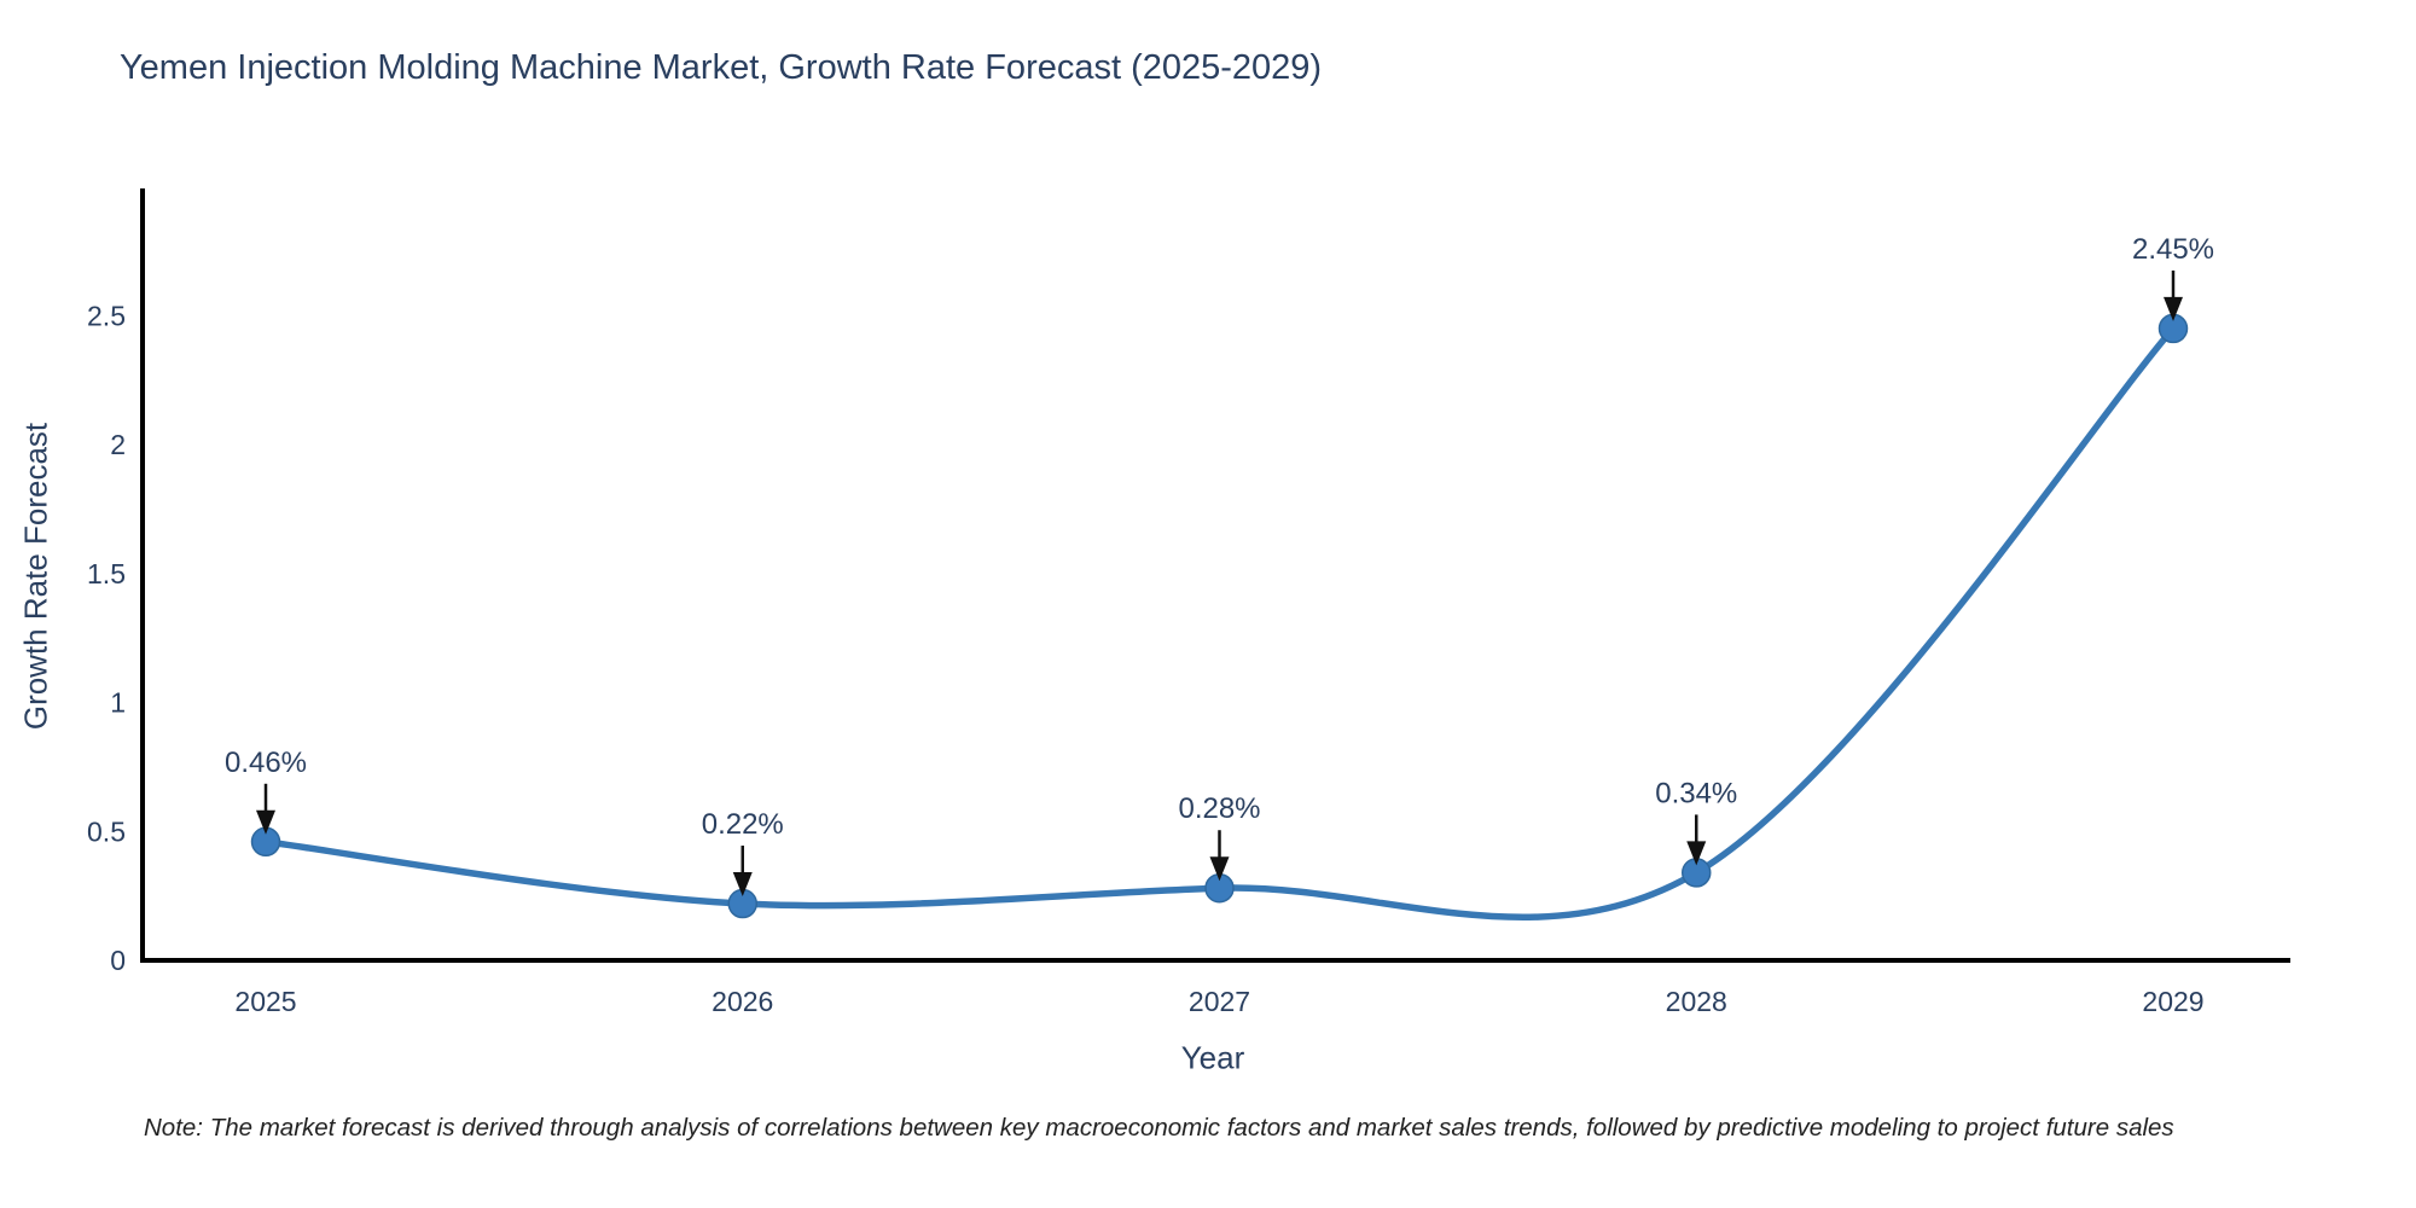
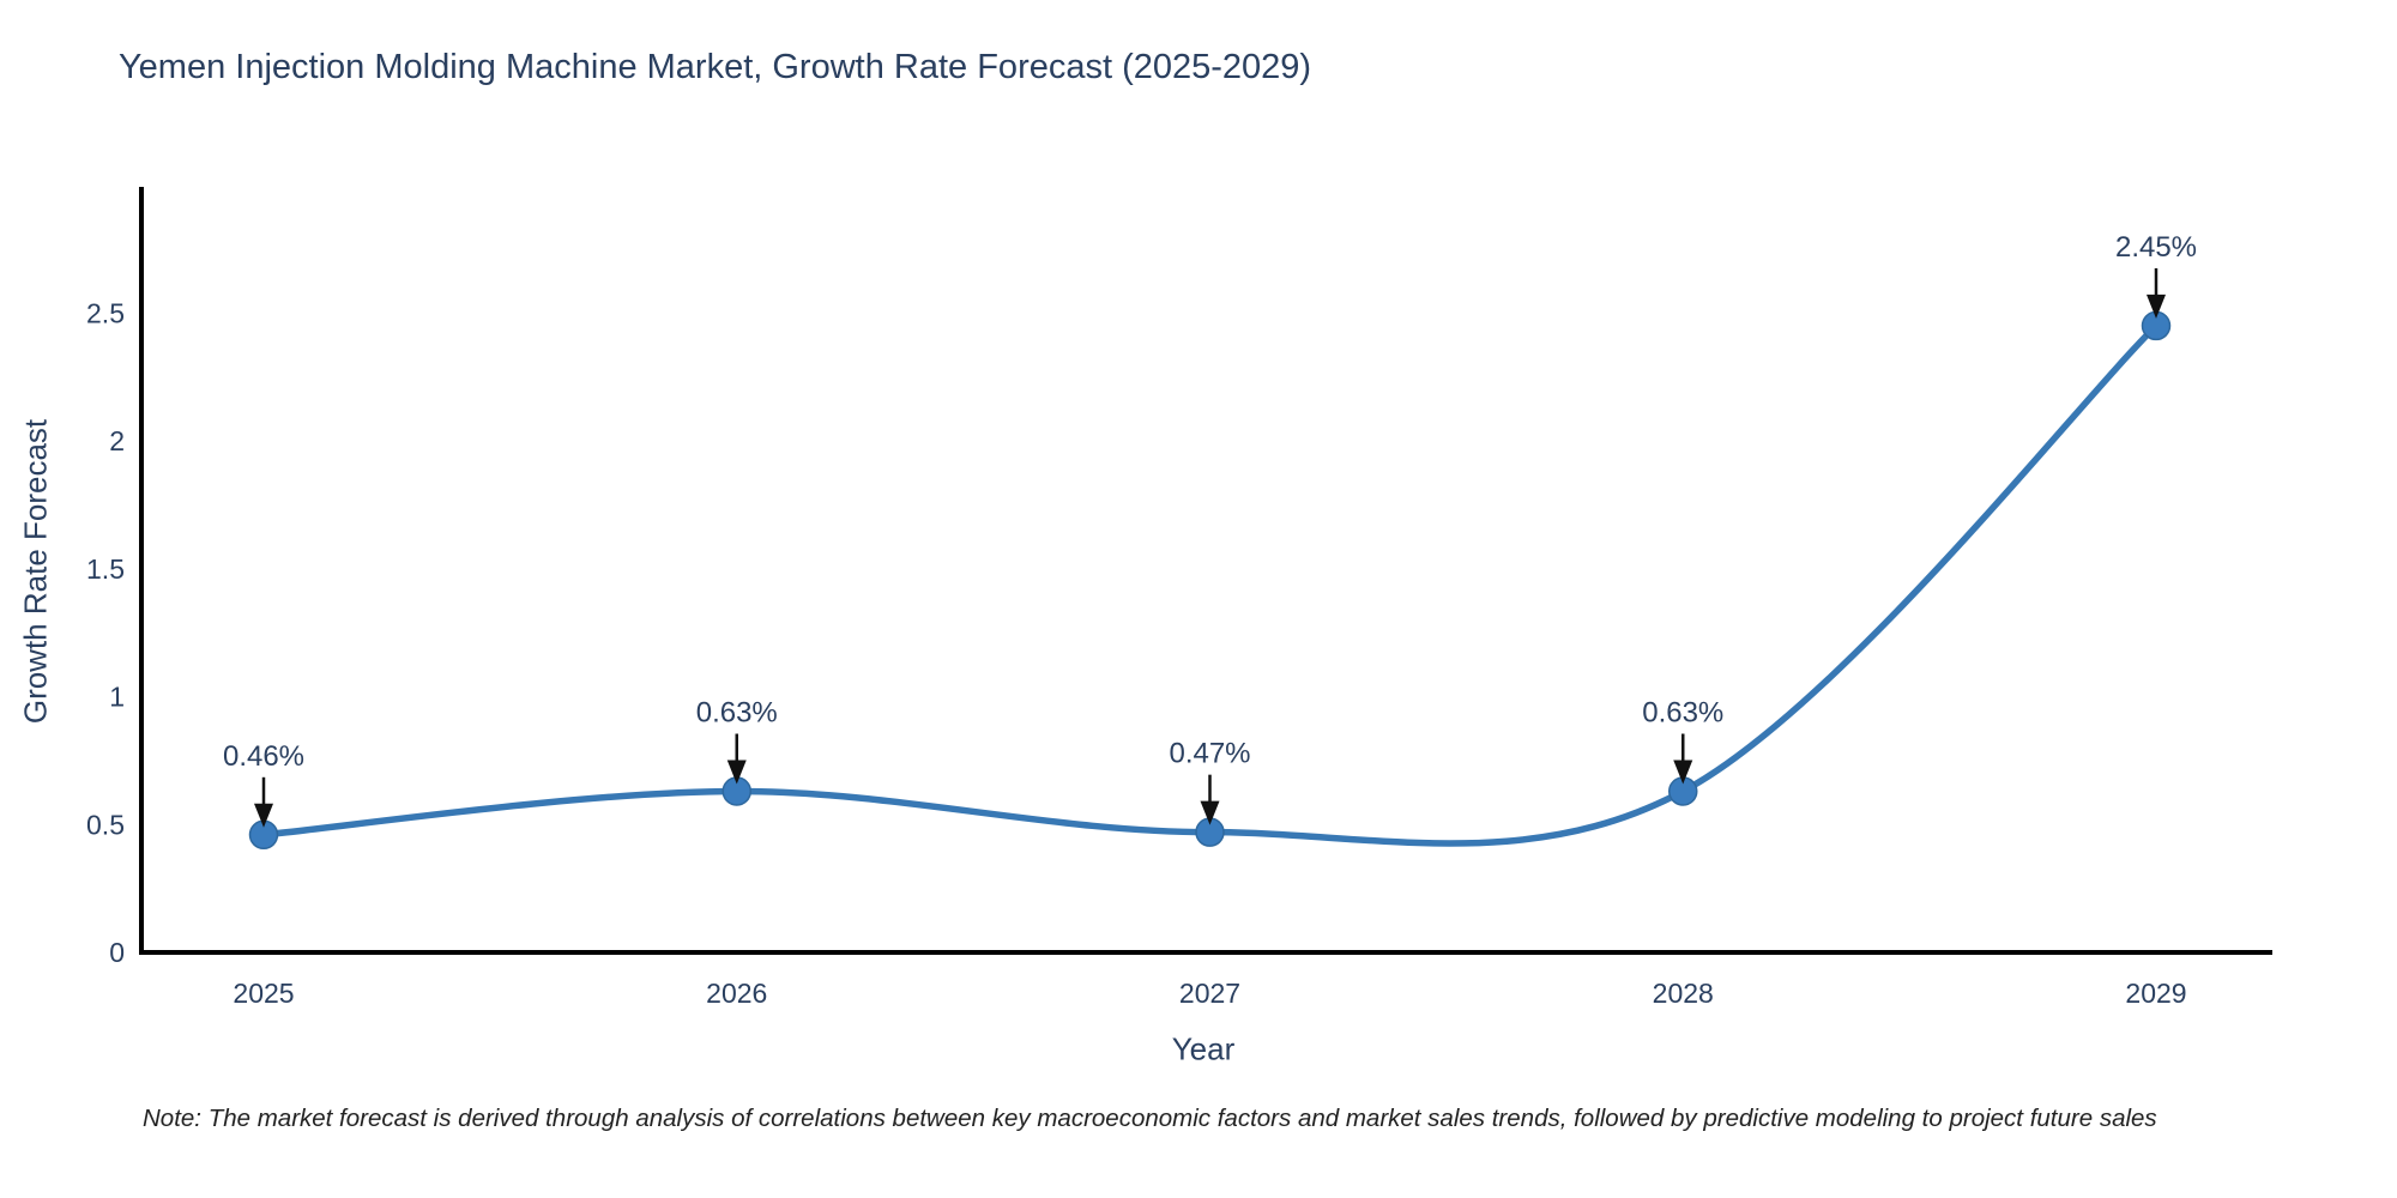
2026: 0.22% -> 0.63%
2027: 0.28% -> 0.47%
2028: 0.34% -> 0.63%
